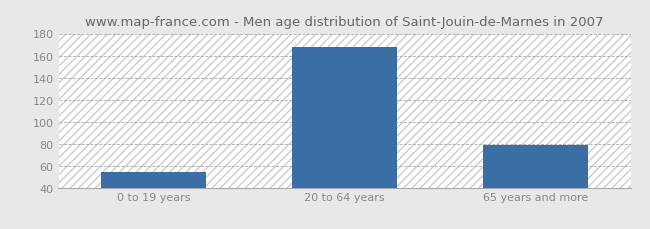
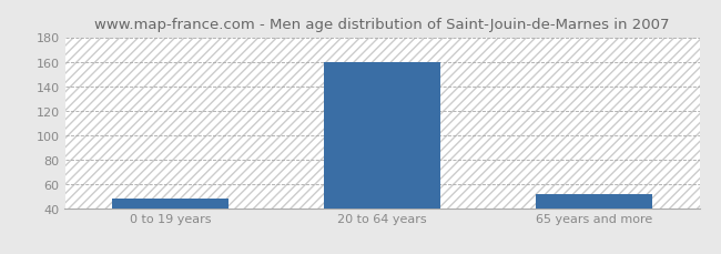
0 to 19 years: 54 -> 48
20 to 64 years: 168 -> 160
65 years and more: 79 -> 51
